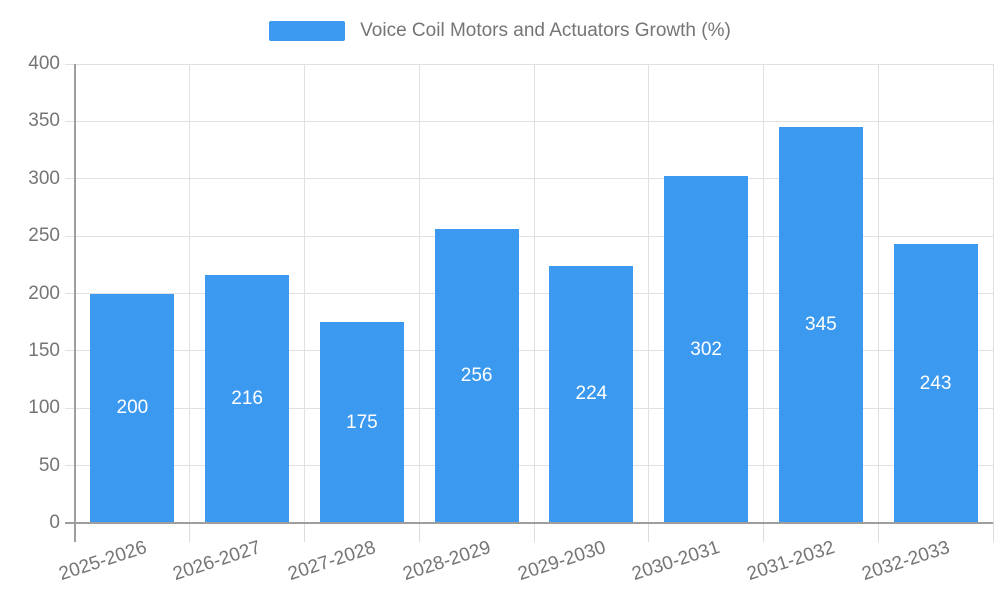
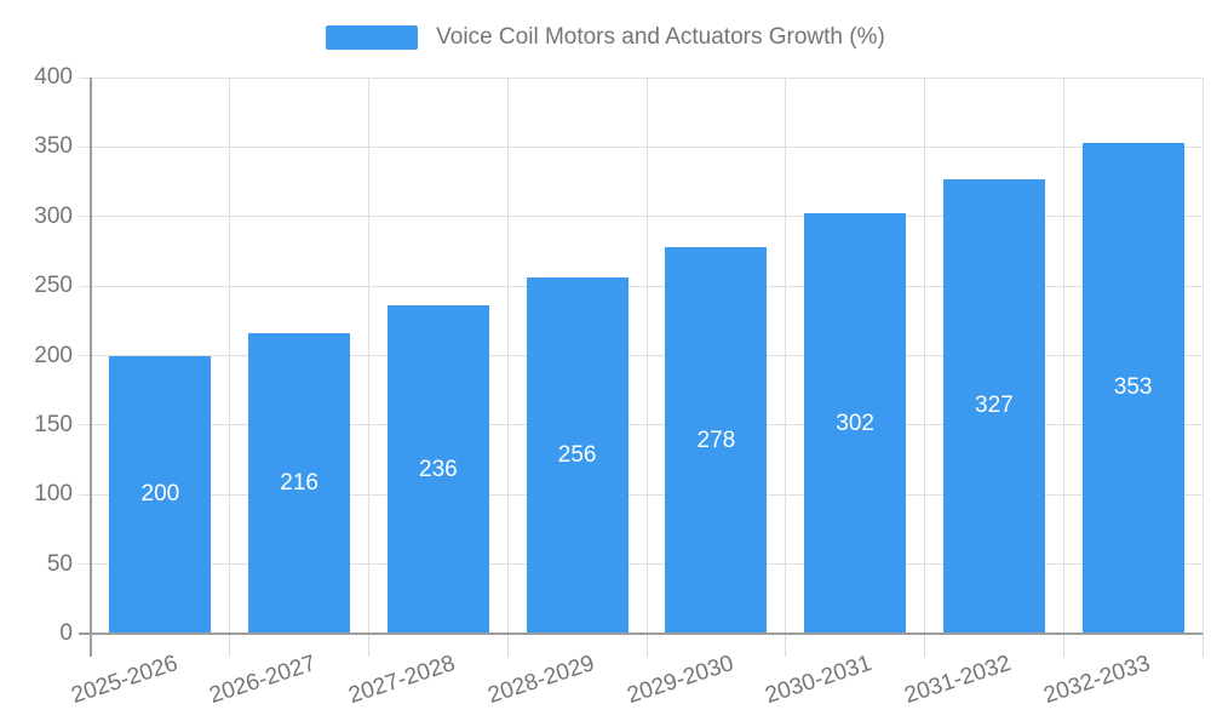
2027-2028: 175 -> 236
2029-2030: 224 -> 278
2031-2032: 345 -> 327
2032-2033: 243 -> 353
